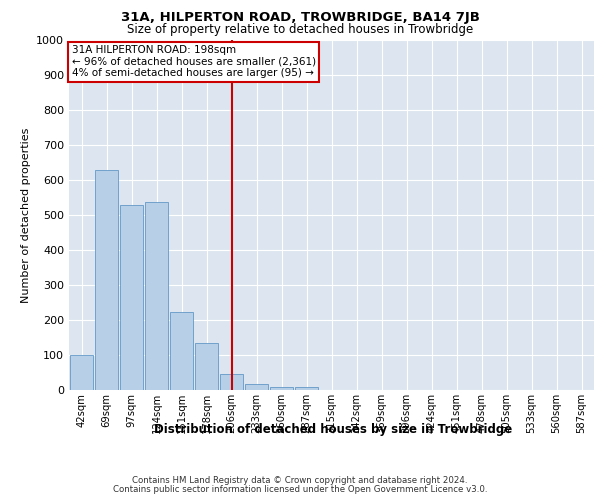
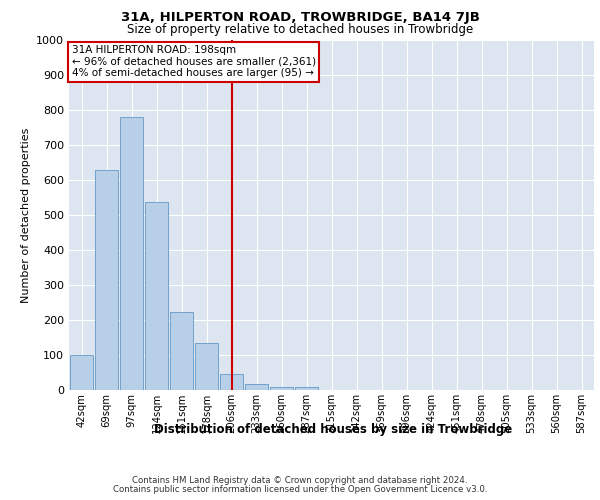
97sqm: 530 -> 780
